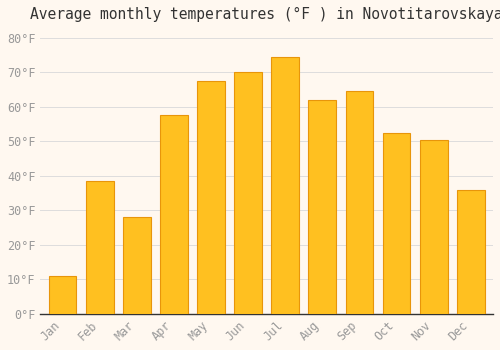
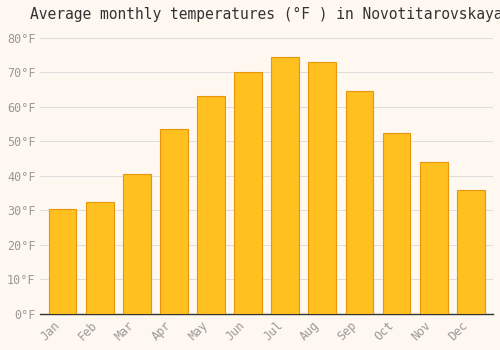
Jan: 11.0°F -> 30.5°F
Feb: 38.5°F -> 32.5°F
Mar: 28.0°F -> 40.5°F
Apr: 57.5°F -> 53.5°F
May: 67.5°F -> 63.0°F
Aug: 62.0°F -> 73.0°F
Nov: 50.5°F -> 44.0°F
